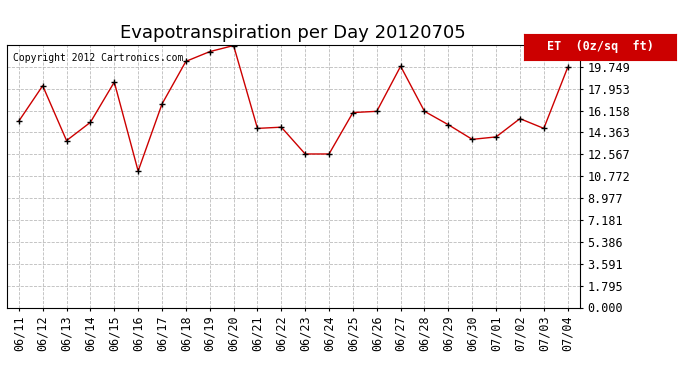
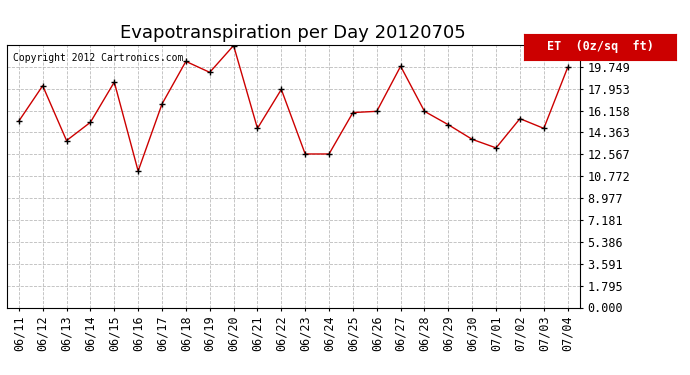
06/19: 21.0 -> 19.3
06/22: 14.8 -> 17.9
07/01: 14.0 -> 13.1
